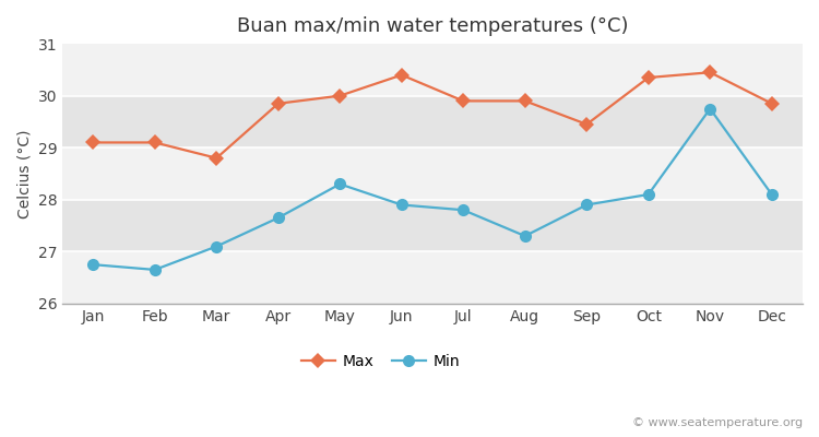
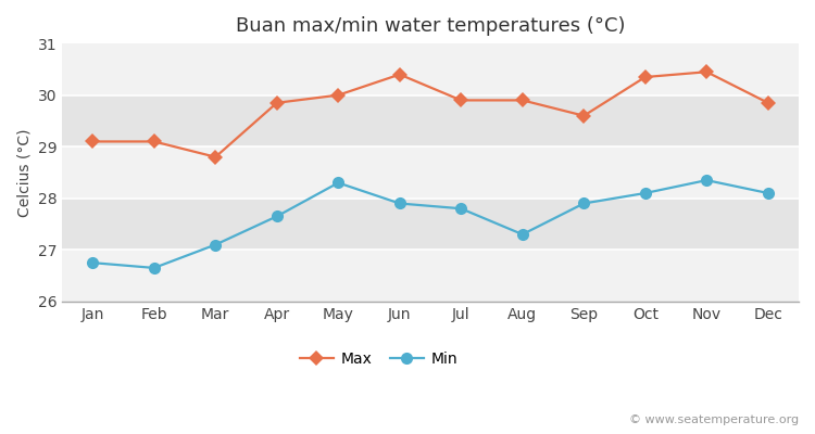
Max/Sep: 29.45 -> 29.60
Min/Nov: 29.75 -> 28.35
